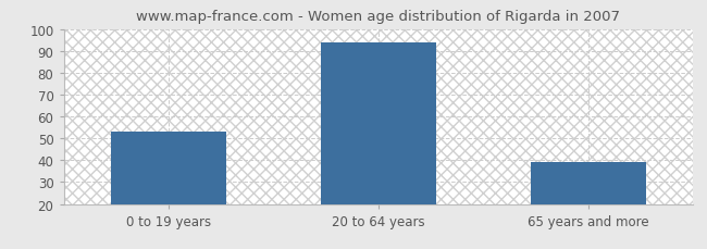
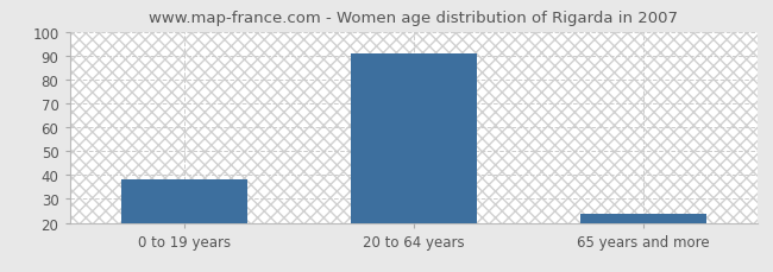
0 to 19 years: 53 -> 38
20 to 64 years: 94 -> 91
65 years and more: 39 -> 24
